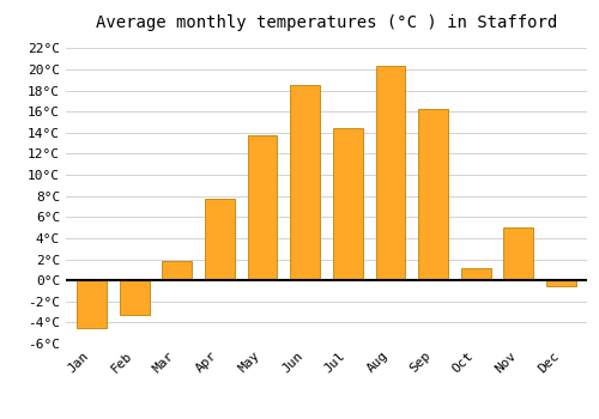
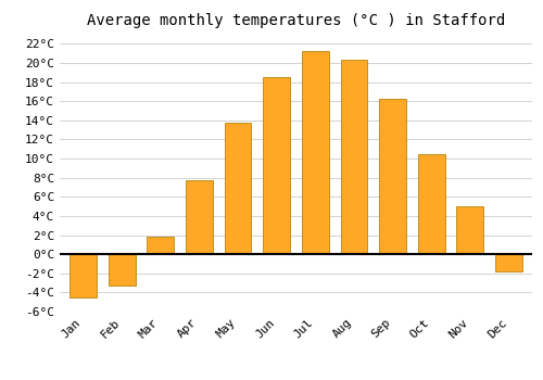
Jul: 14.4°C -> 21.2°C
Oct: 1.2°C -> 10.5°C
Dec: -0.6°C -> -1.8°C
